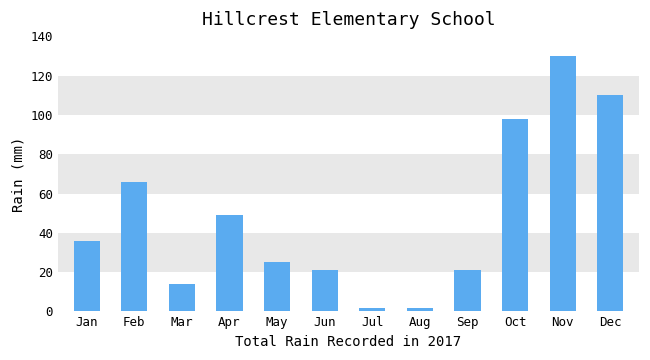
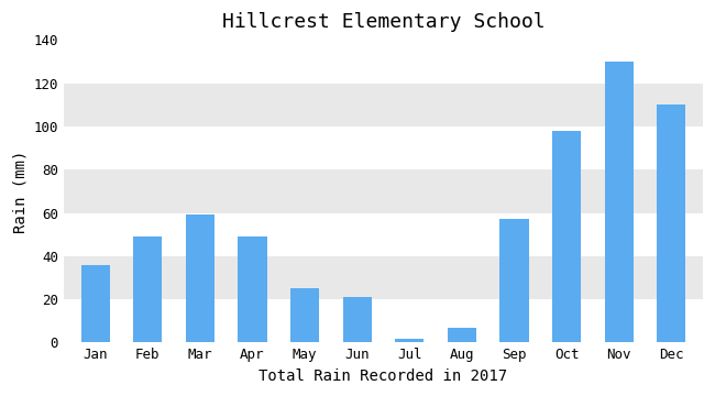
Feb: 66 -> 49
Mar: 14 -> 59
Aug: 2 -> 7
Sep: 21 -> 57
